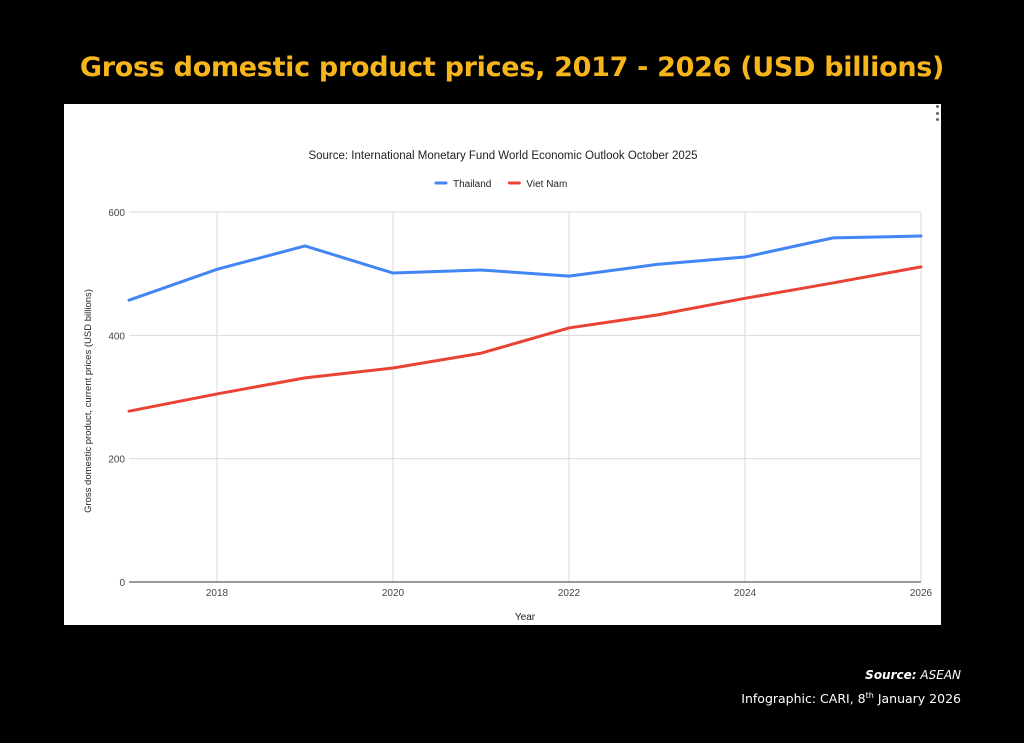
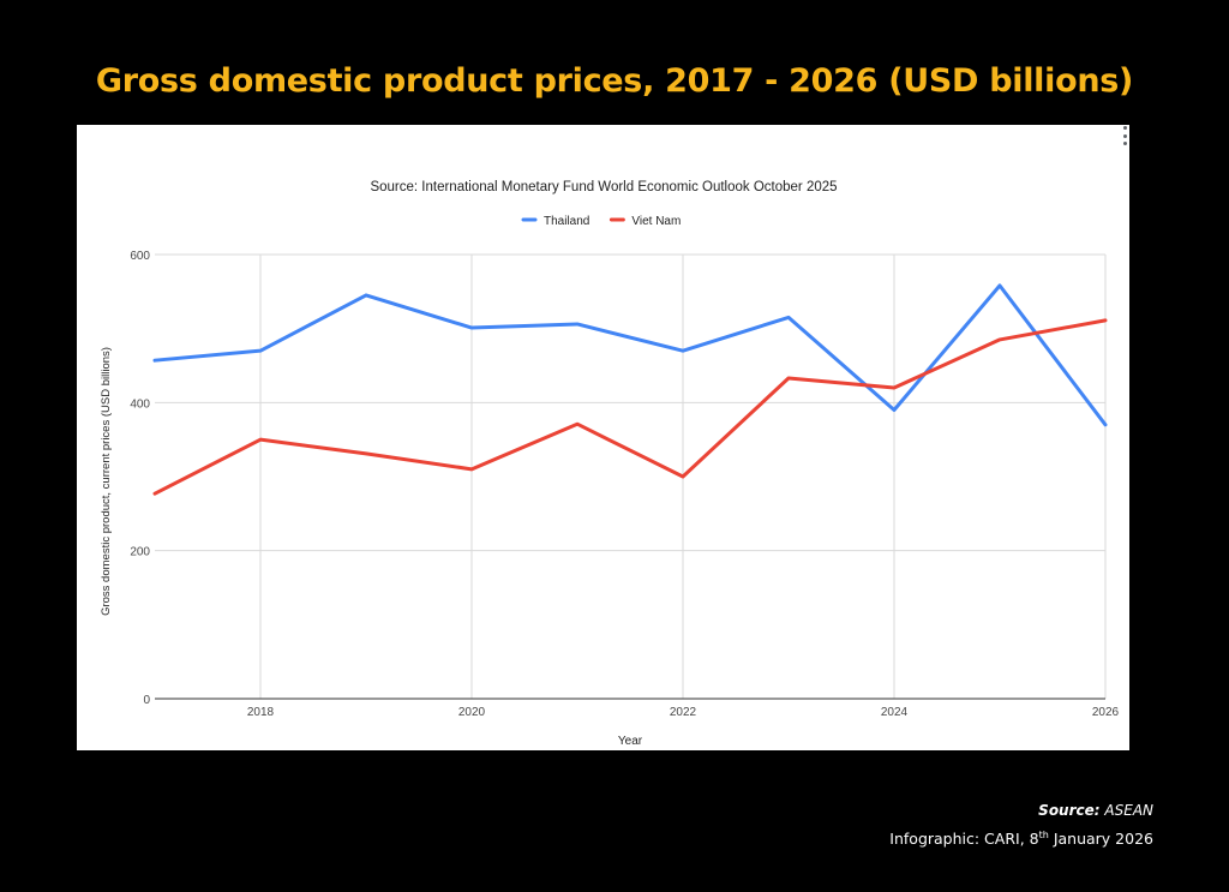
Thailand/2018: 510 -> 470
Viet Nam/2018: 300 -> 350
Viet Nam/2020: 350 -> 310
Thailand/2022: 500 -> 470
Viet Nam/2022: 410 -> 300
Thailand/2024: 530 -> 390
Viet Nam/2024: 460 -> 420
Thailand/2026: 560 -> 370
